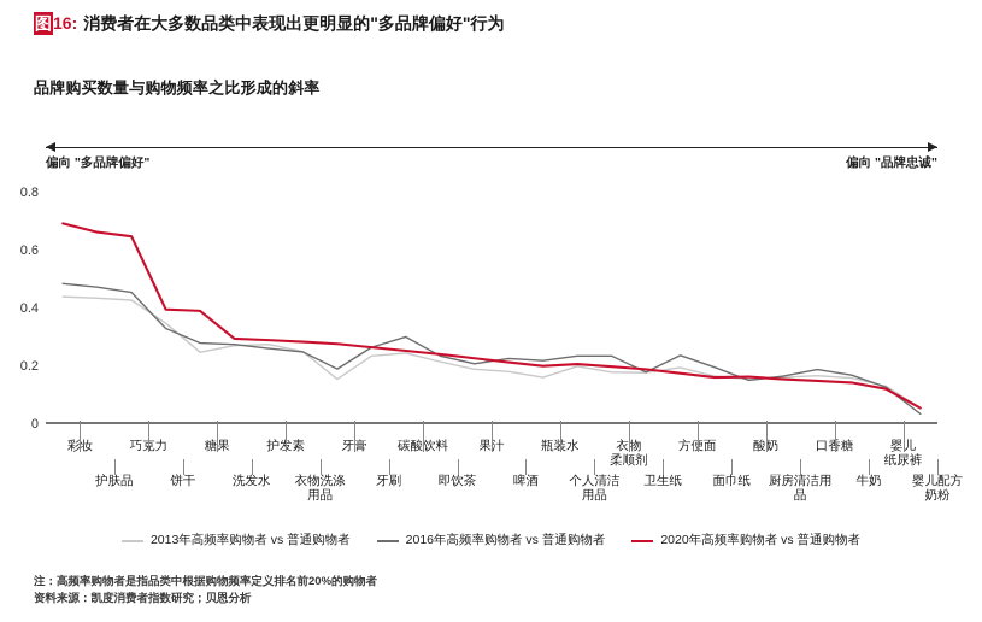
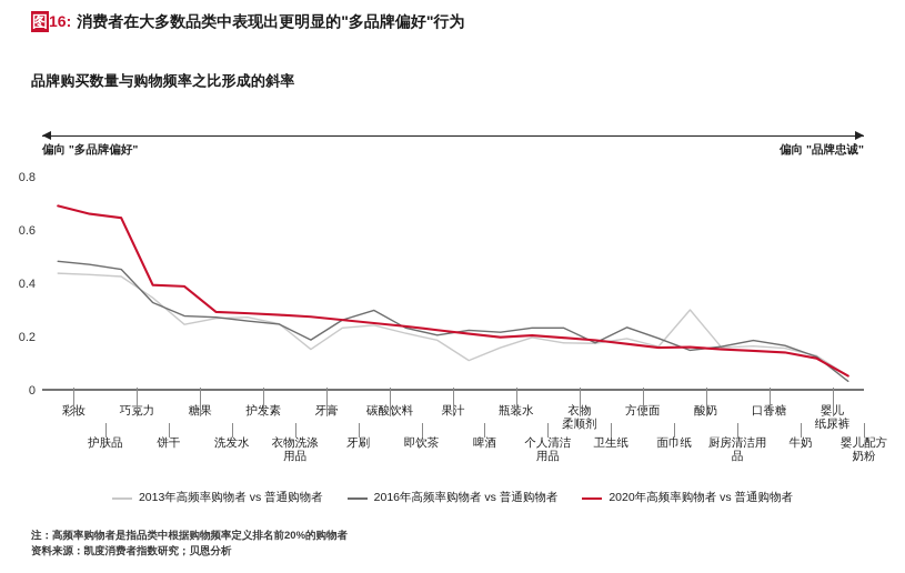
2013年高频率购物者 vs 普通购物者/啤酒: 0.18 -> 0.11
2013年高频率购物者 vs 普通购物者/酸奶: 0.15 -> 0.30
